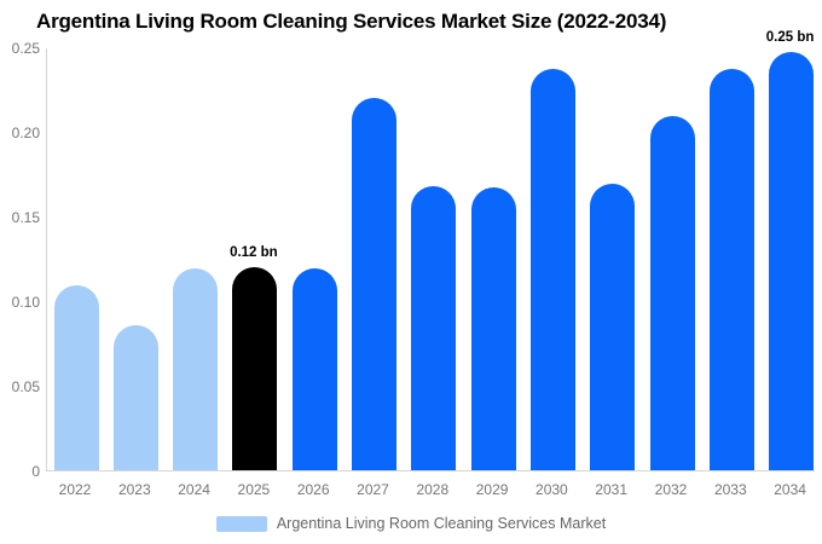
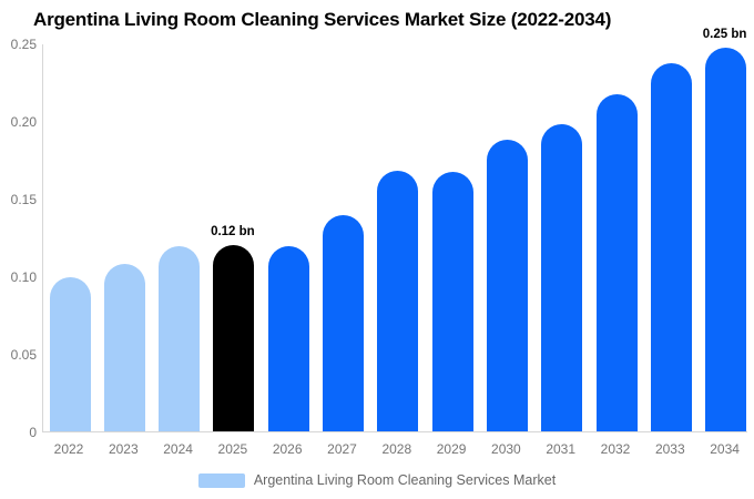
2022: 0.109 -> 0.099
2023: 0.086 -> 0.108
2027: 0.220 -> 0.139
2030: 0.237 -> 0.188
2031: 0.169 -> 0.198
2032: 0.209 -> 0.217
